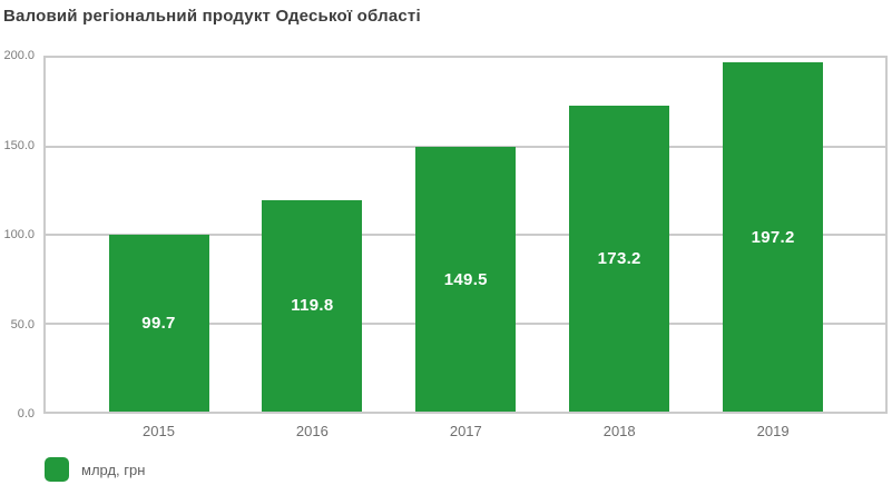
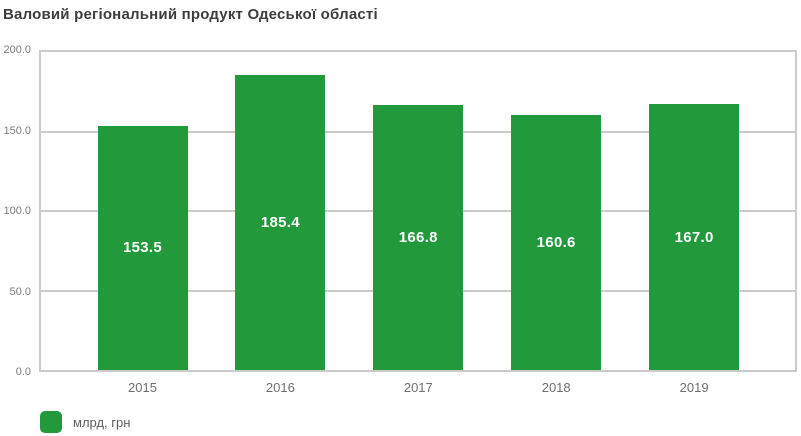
2015: 99.7 -> 153.5
2016: 119.8 -> 185.4
2017: 149.5 -> 166.8
2018: 173.2 -> 160.6
2019: 197.2 -> 167.0
